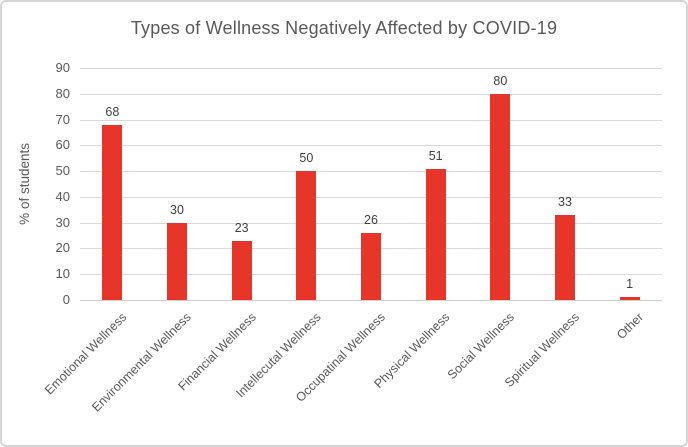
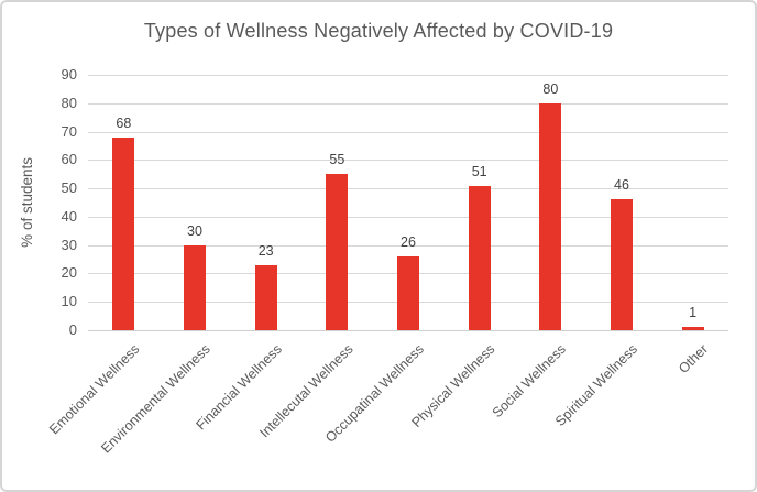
Intellecutal Wellness: 50 -> 55
Spiritual Wellness: 33 -> 46
